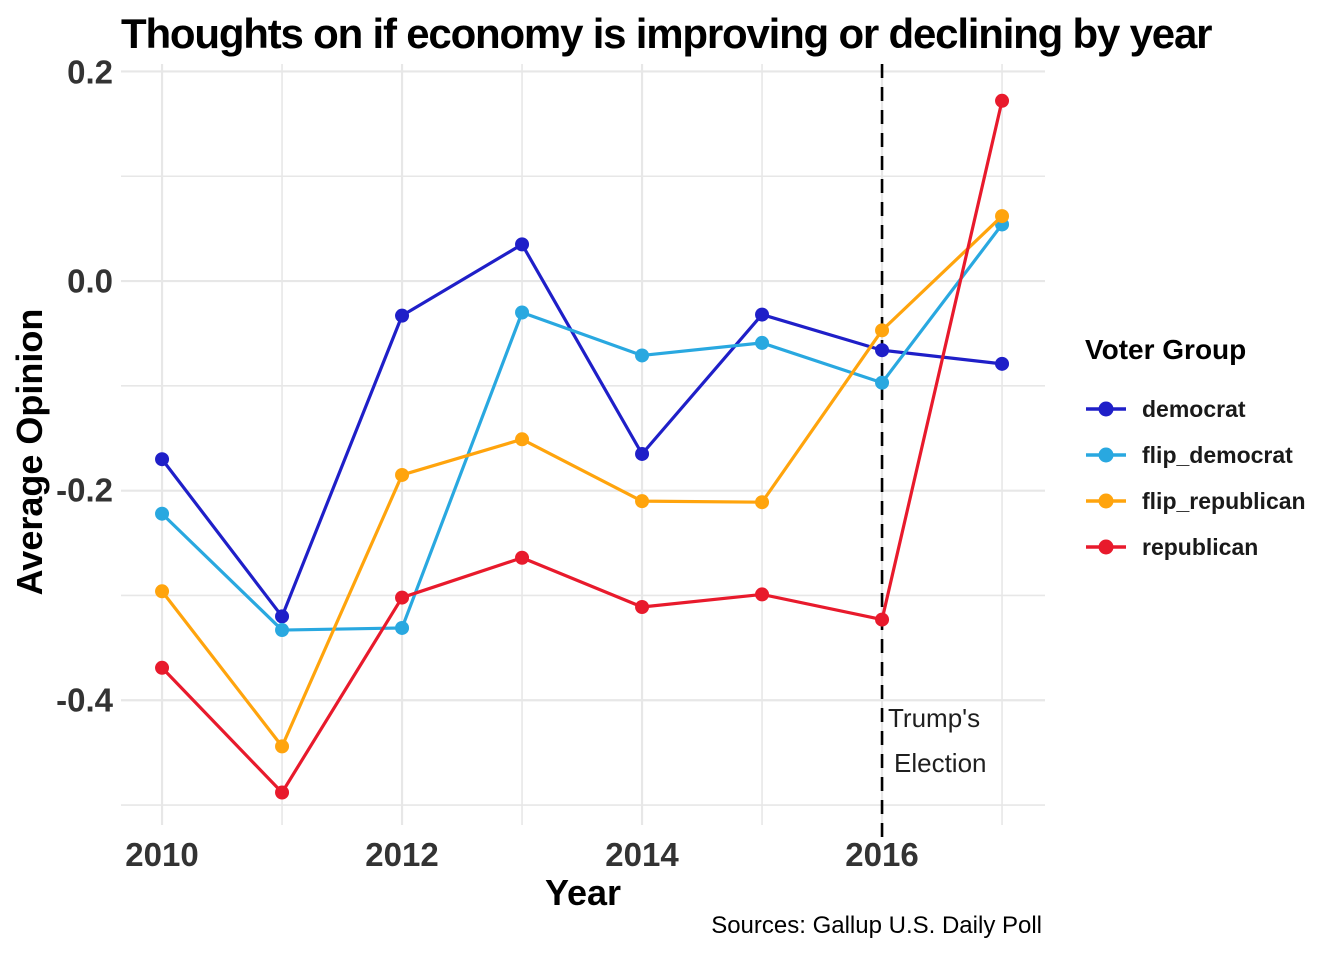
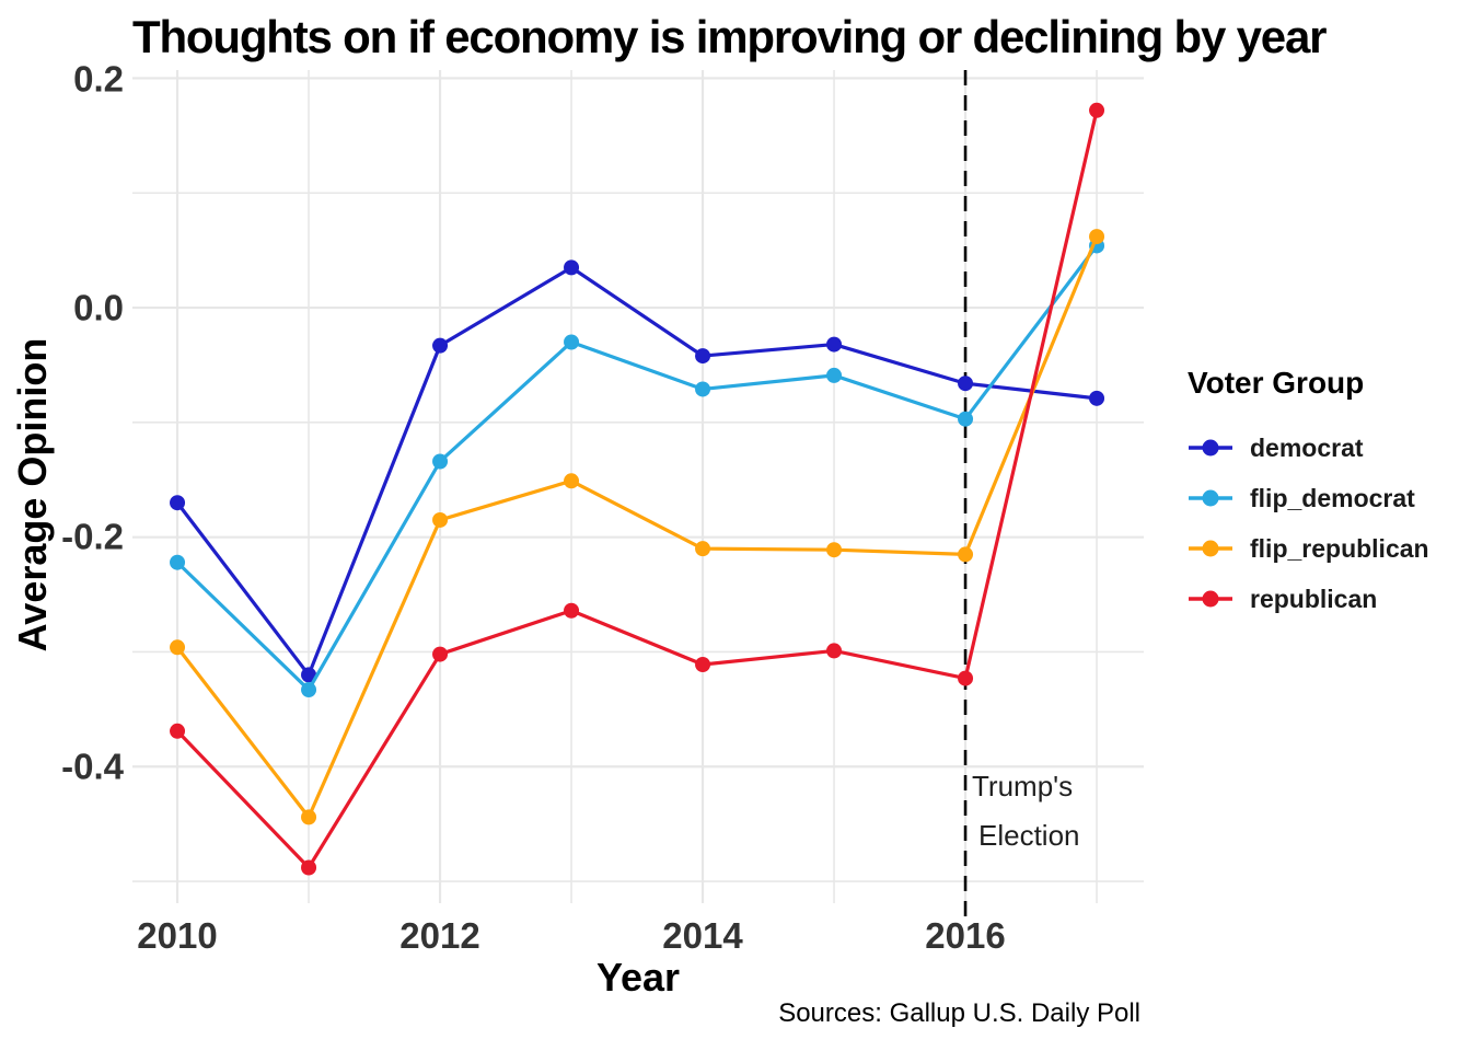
flip_democrat/2012: -0.331 -> -0.134
democrat/2014: -0.165 -> -0.042
flip_republican/2016: -0.047 -> -0.215
